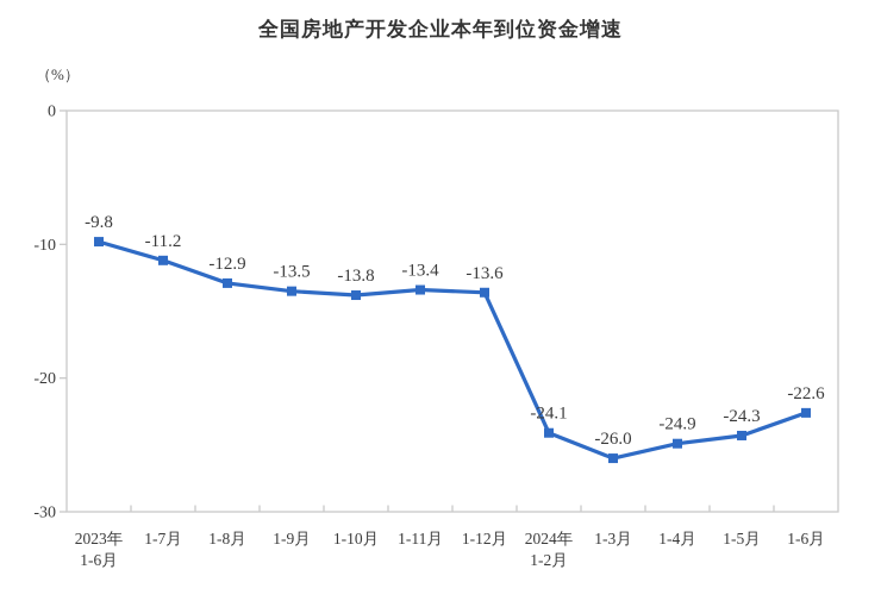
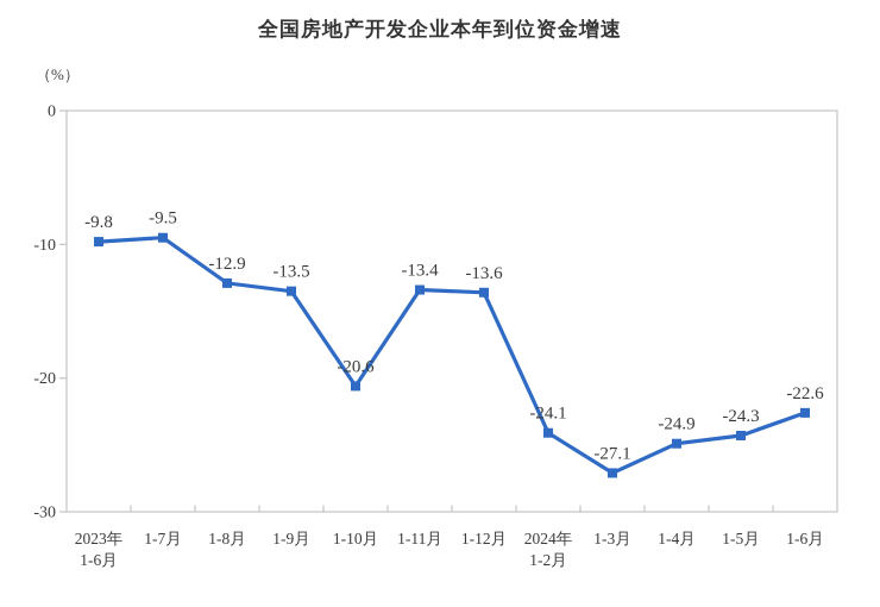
1-7月: -11.2 -> -9.5
1-10月: -13.8 -> -20.6
1-3月: -26.0 -> -27.1
